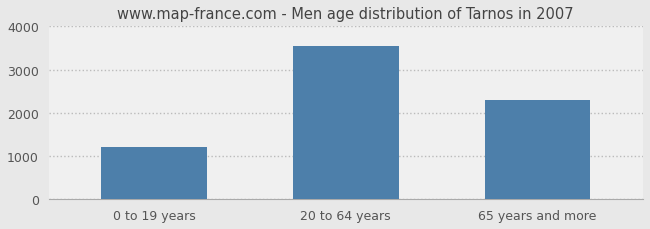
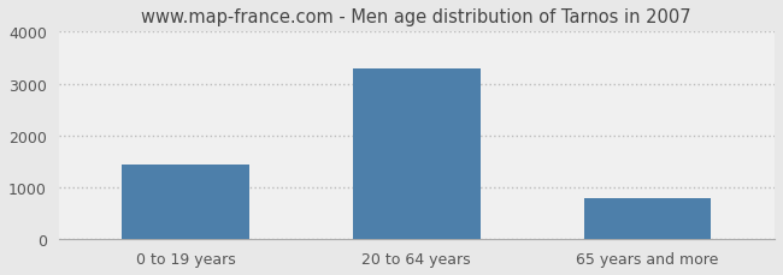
0 to 19 years: 1200 -> 1450
20 to 64 years: 3550 -> 3280
65 years and more: 2300 -> 800
